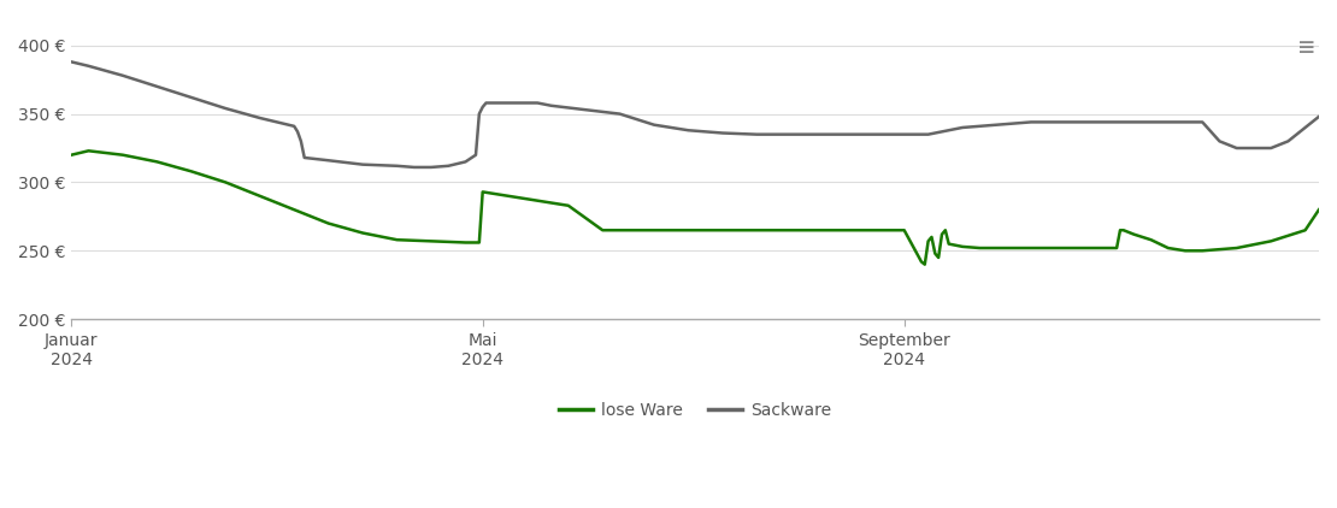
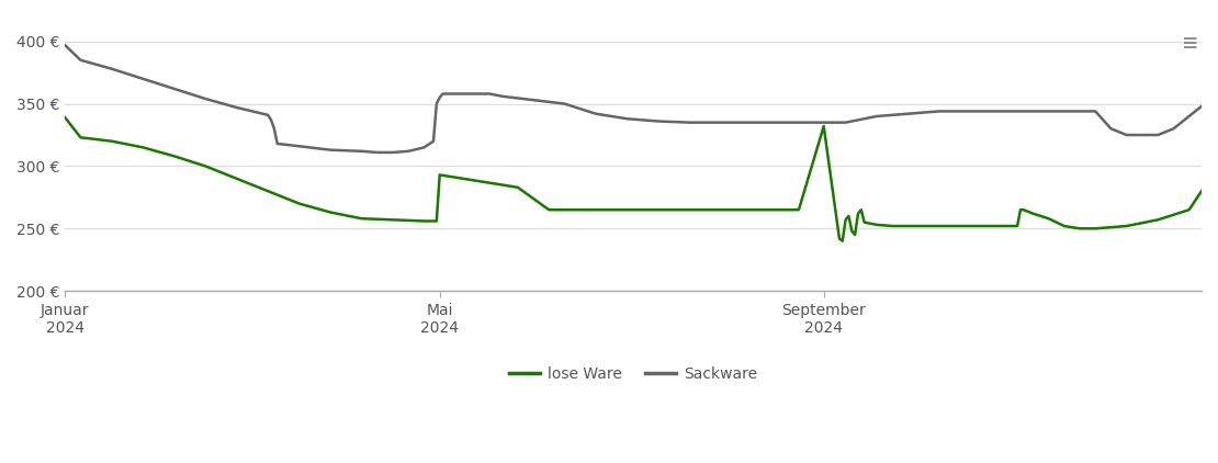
lose Ware/Januar 2024: 320 € -> 339 €
Sackware/Januar 2024: 388 € -> 397 €
lose Ware/September 2024: 265 € -> 332 €
